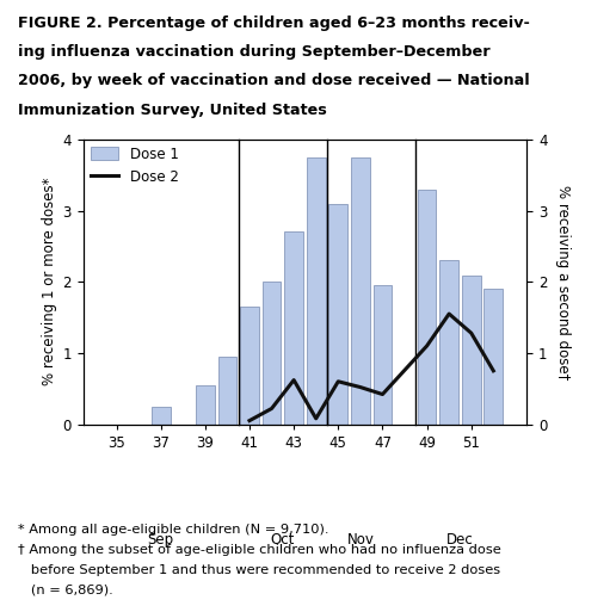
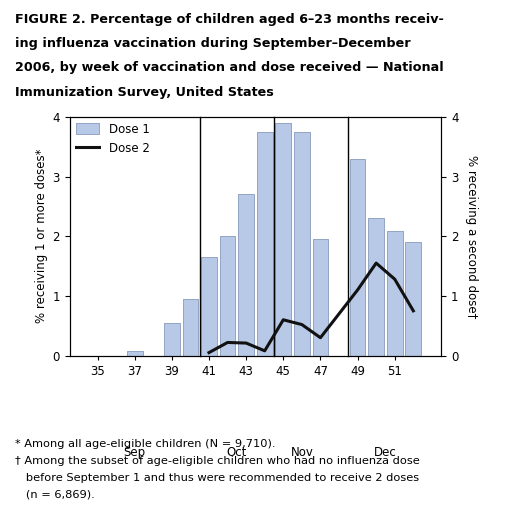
Dose 1/37: 0.24 -> 0.08
Dose 2/43: 0.62 -> 0.21
Dose 1/45: 3.10 -> 3.90
Dose 2/47: 0.42 -> 0.30
